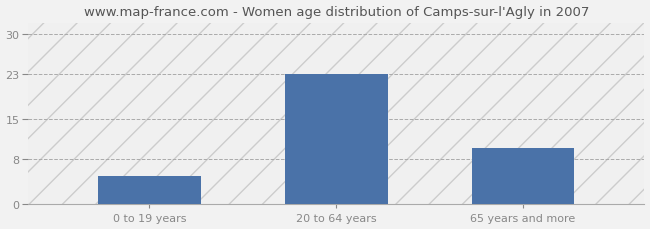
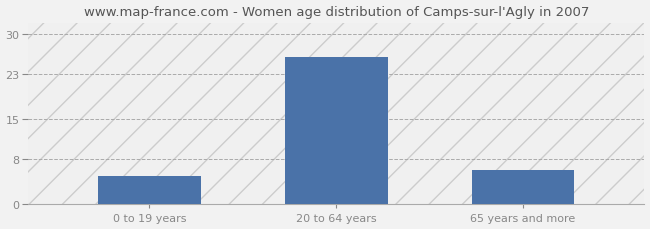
20 to 64 years: 23 -> 26
65 years and more: 10 -> 6
